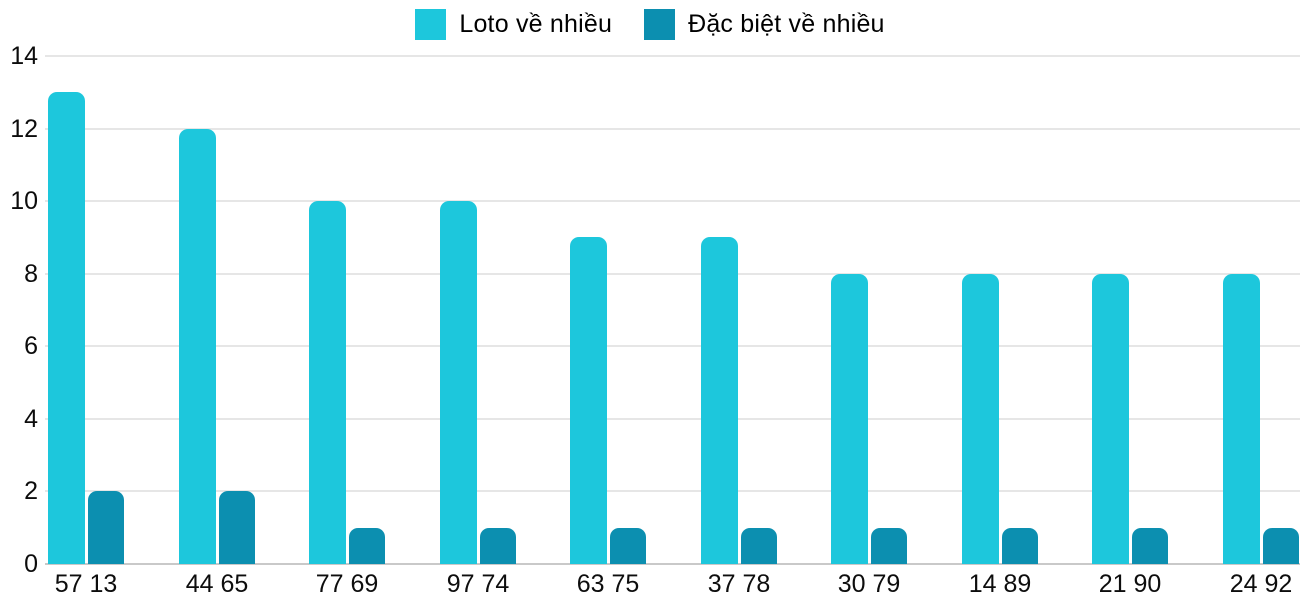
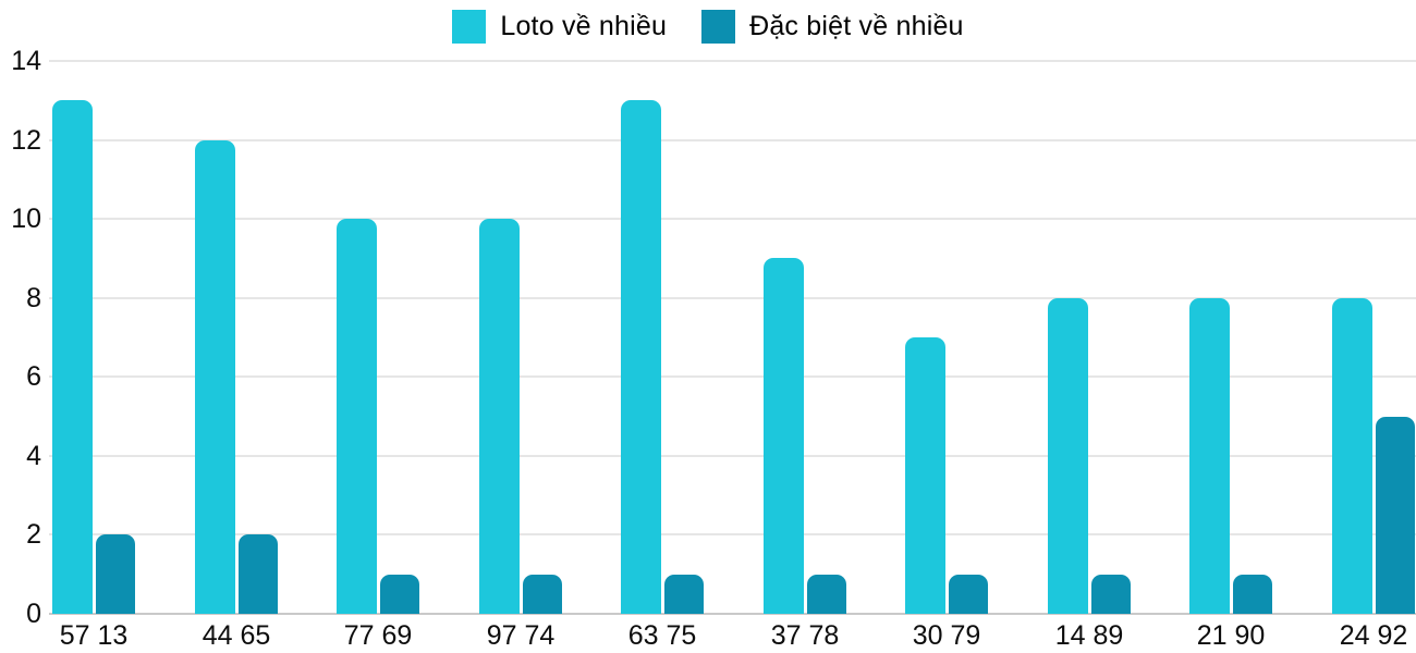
Loto về nhiều/63 75: 9 -> 13
Loto về nhiều/30 79: 8 -> 7
Đặc biệt về nhiều/24 92: 1 -> 5
